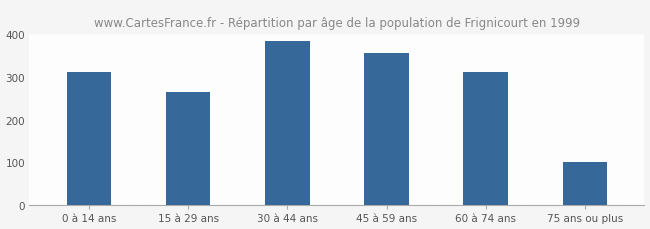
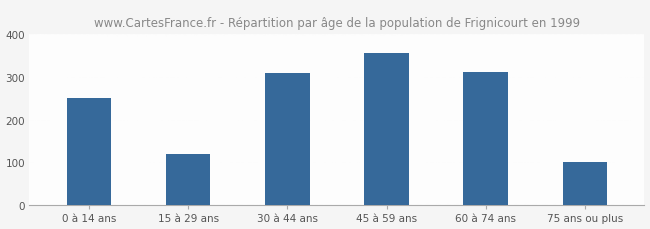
0 à 14 ans: 313 -> 250
15 à 29 ans: 265 -> 120
30 à 44 ans: 385 -> 310
